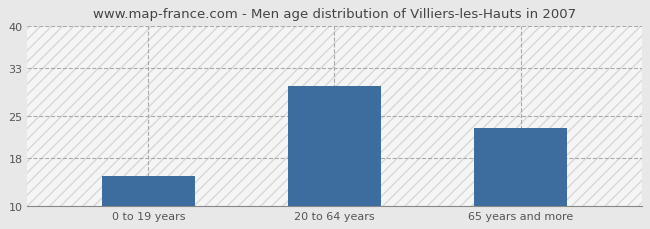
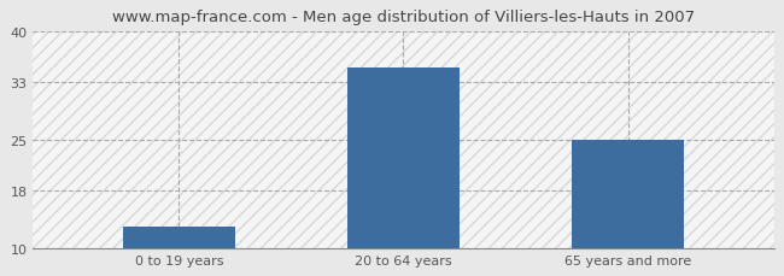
0 to 19 years: 15 -> 13
20 to 64 years: 30 -> 35
65 years and more: 23 -> 25
